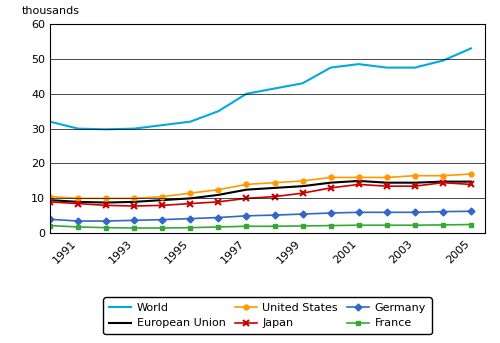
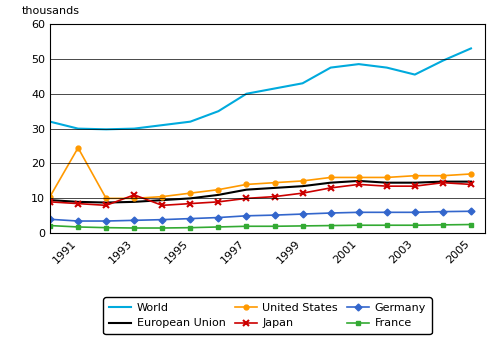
United States/1991: 10.0 -> 24.5
Japan/1993: 7.8 -> 11.0
World/2003: 47.5 -> 45.5
